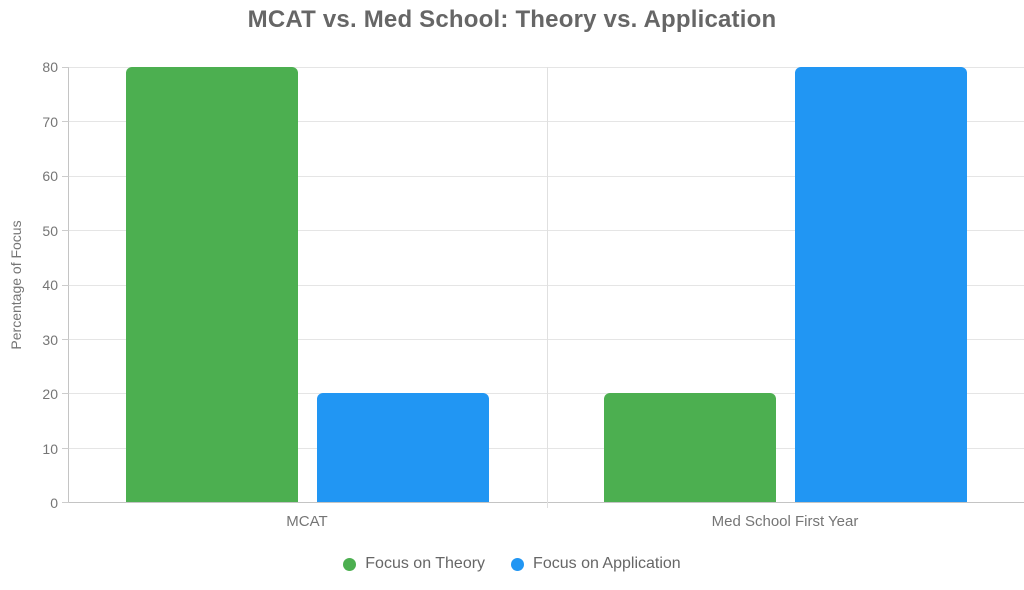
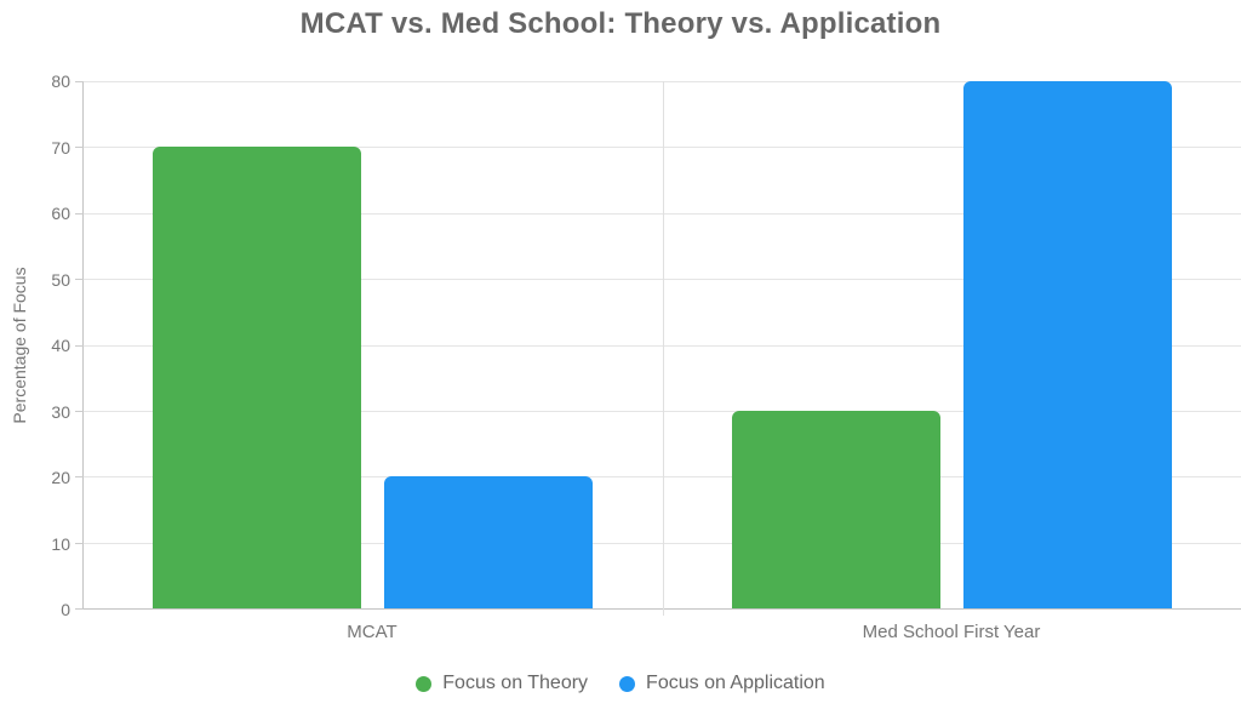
Focus on Theory/MCAT: 80 -> 70
Focus on Theory/Med School First Year: 20 -> 30
